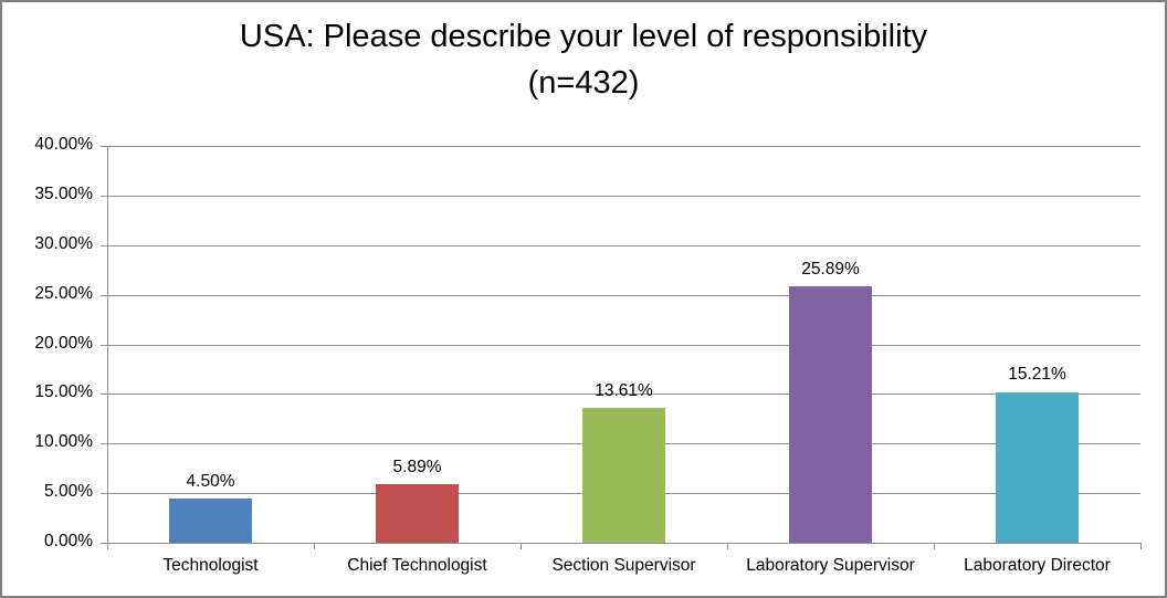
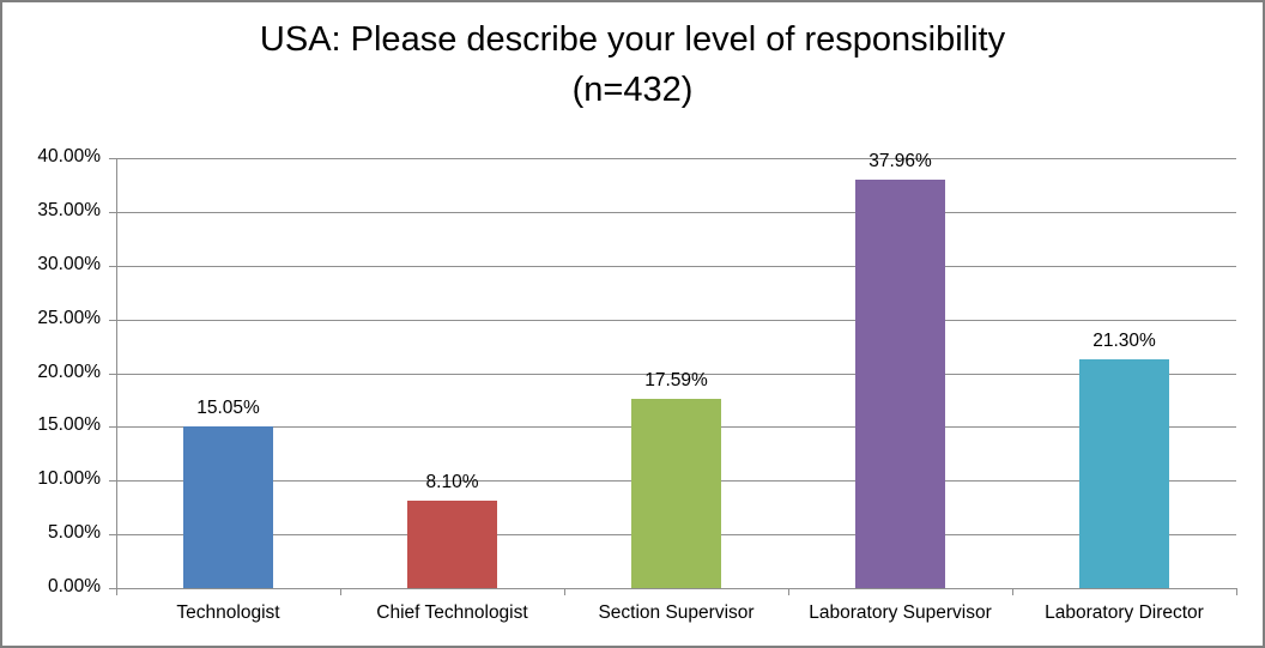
Technologist: 4.50% -> 15.05%
Chief Technologist: 5.89% -> 8.10%
Section Supervisor: 13.61% -> 17.59%
Laboratory Supervisor: 25.89% -> 37.96%
Laboratory Director: 15.21% -> 21.30%
